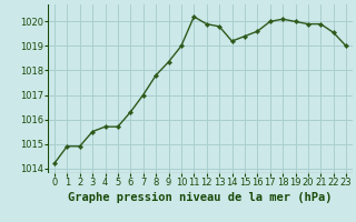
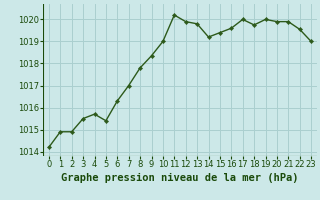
5: 1015.70 -> 1015.40
18: 1020.10 -> 1019.75
